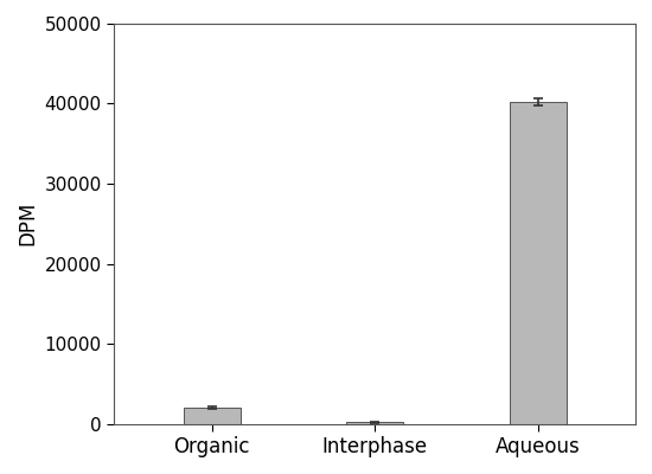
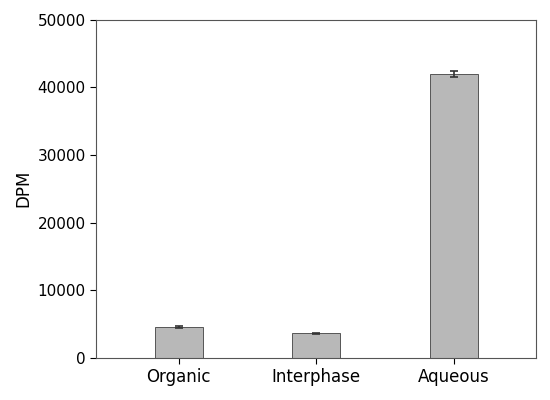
Organic: 2000 -> 4600
Interphase: 200 -> 3600
Aqueous: 40200 -> 42000
